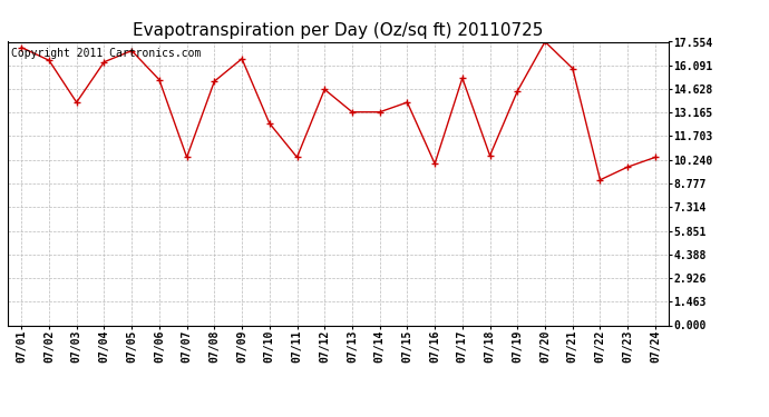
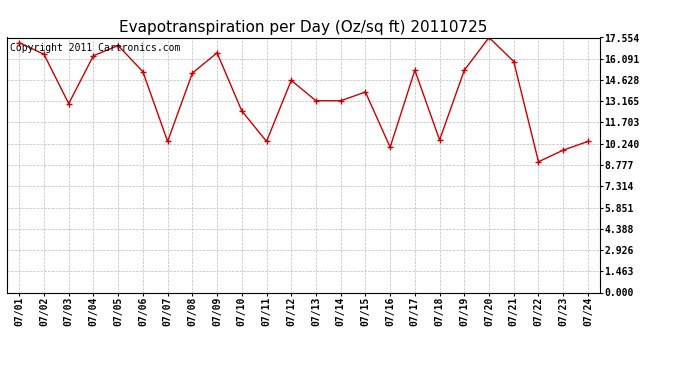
07/03: 13.8 -> 13.0
07/19: 14.5 -> 15.3
